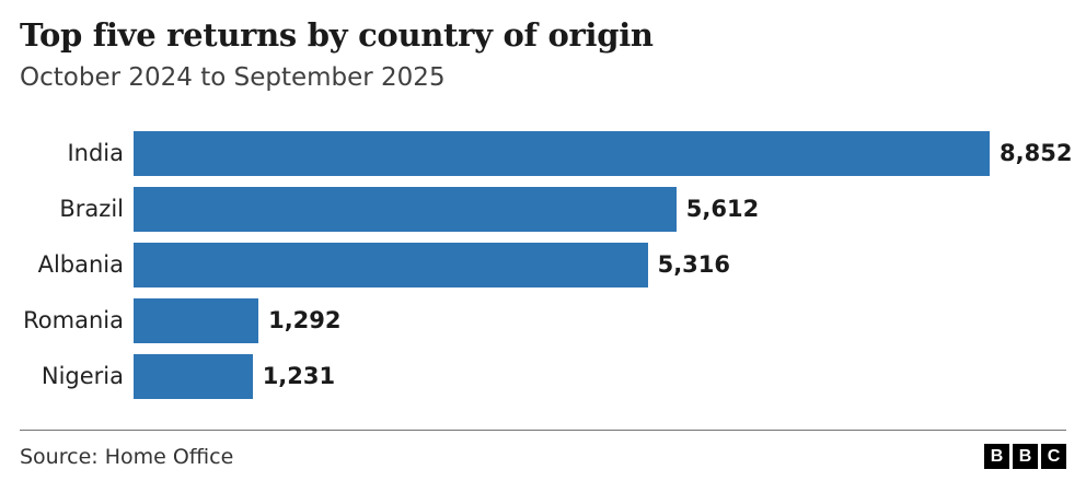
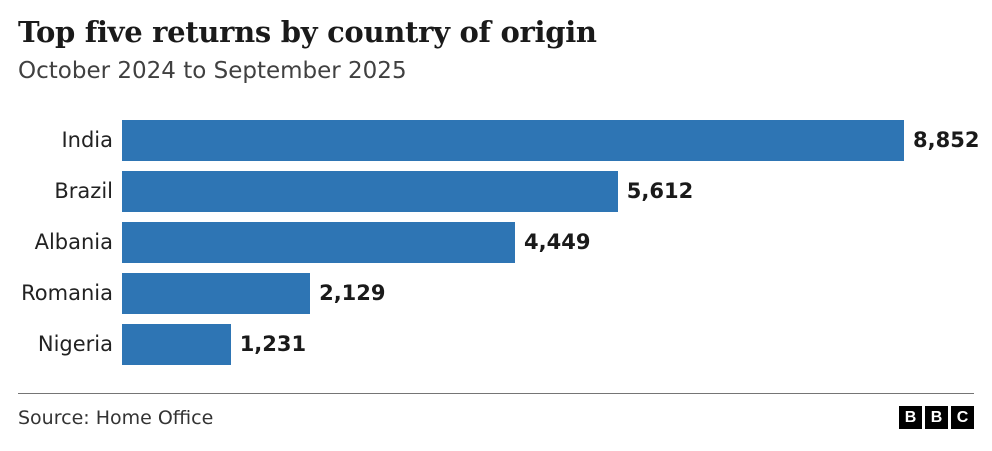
Albania: 5,316 -> 4,449
Romania: 1,292 -> 2,129
